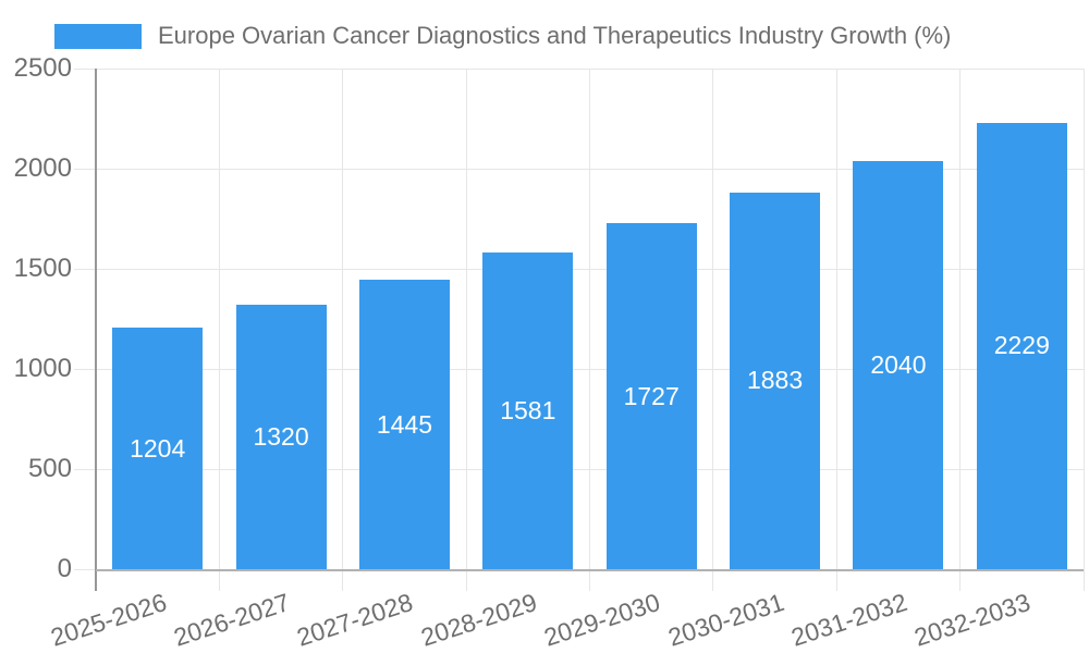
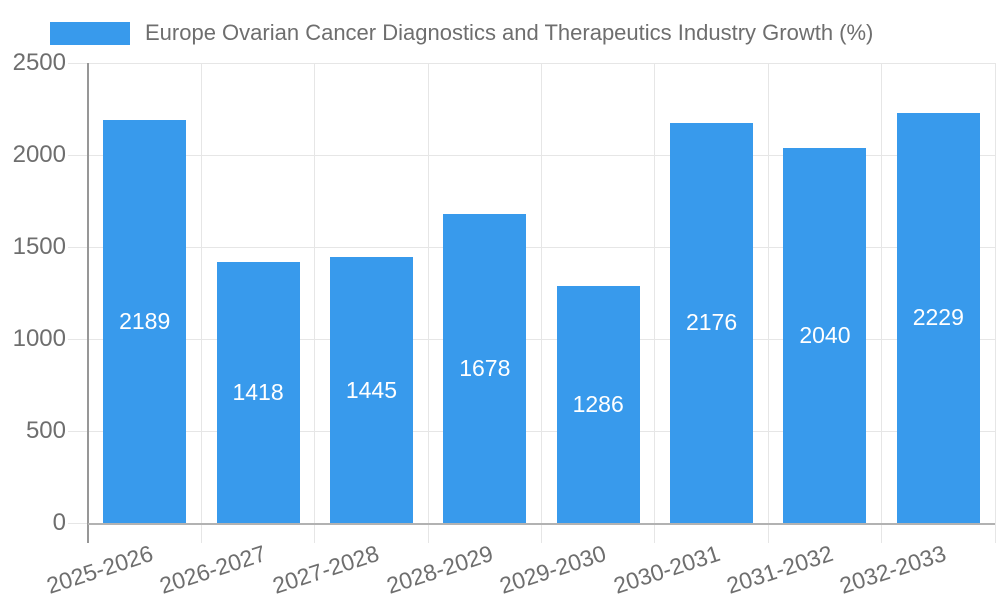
2025-2026: 1204 -> 2189
2026-2027: 1320 -> 1418
2028-2029: 1581 -> 1678
2029-2030: 1727 -> 1286
2030-2031: 1883 -> 2176
